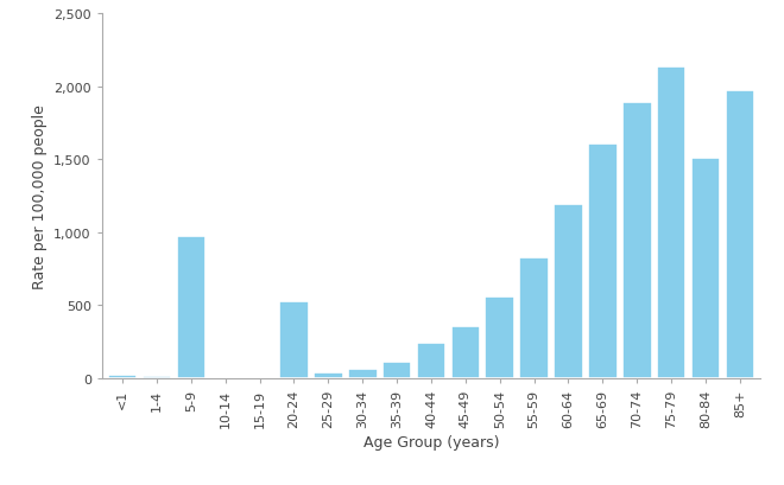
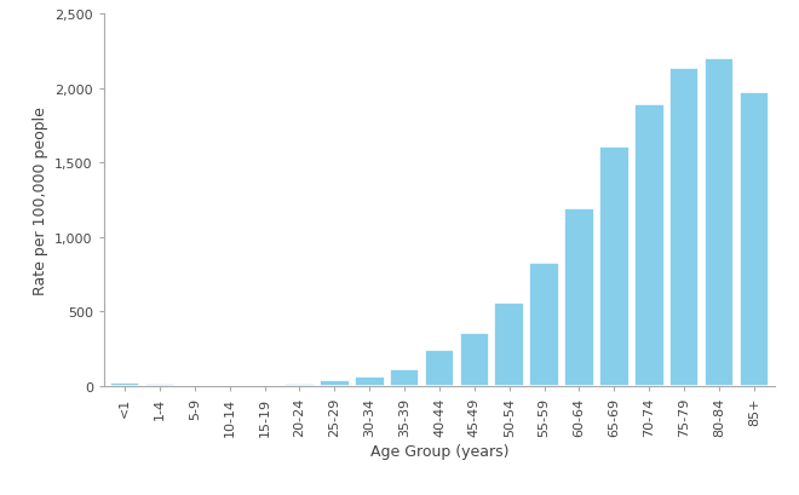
5-9: 970 -> 10
20-24: 530 -> 10
80-84: 1,510 -> 2,200
